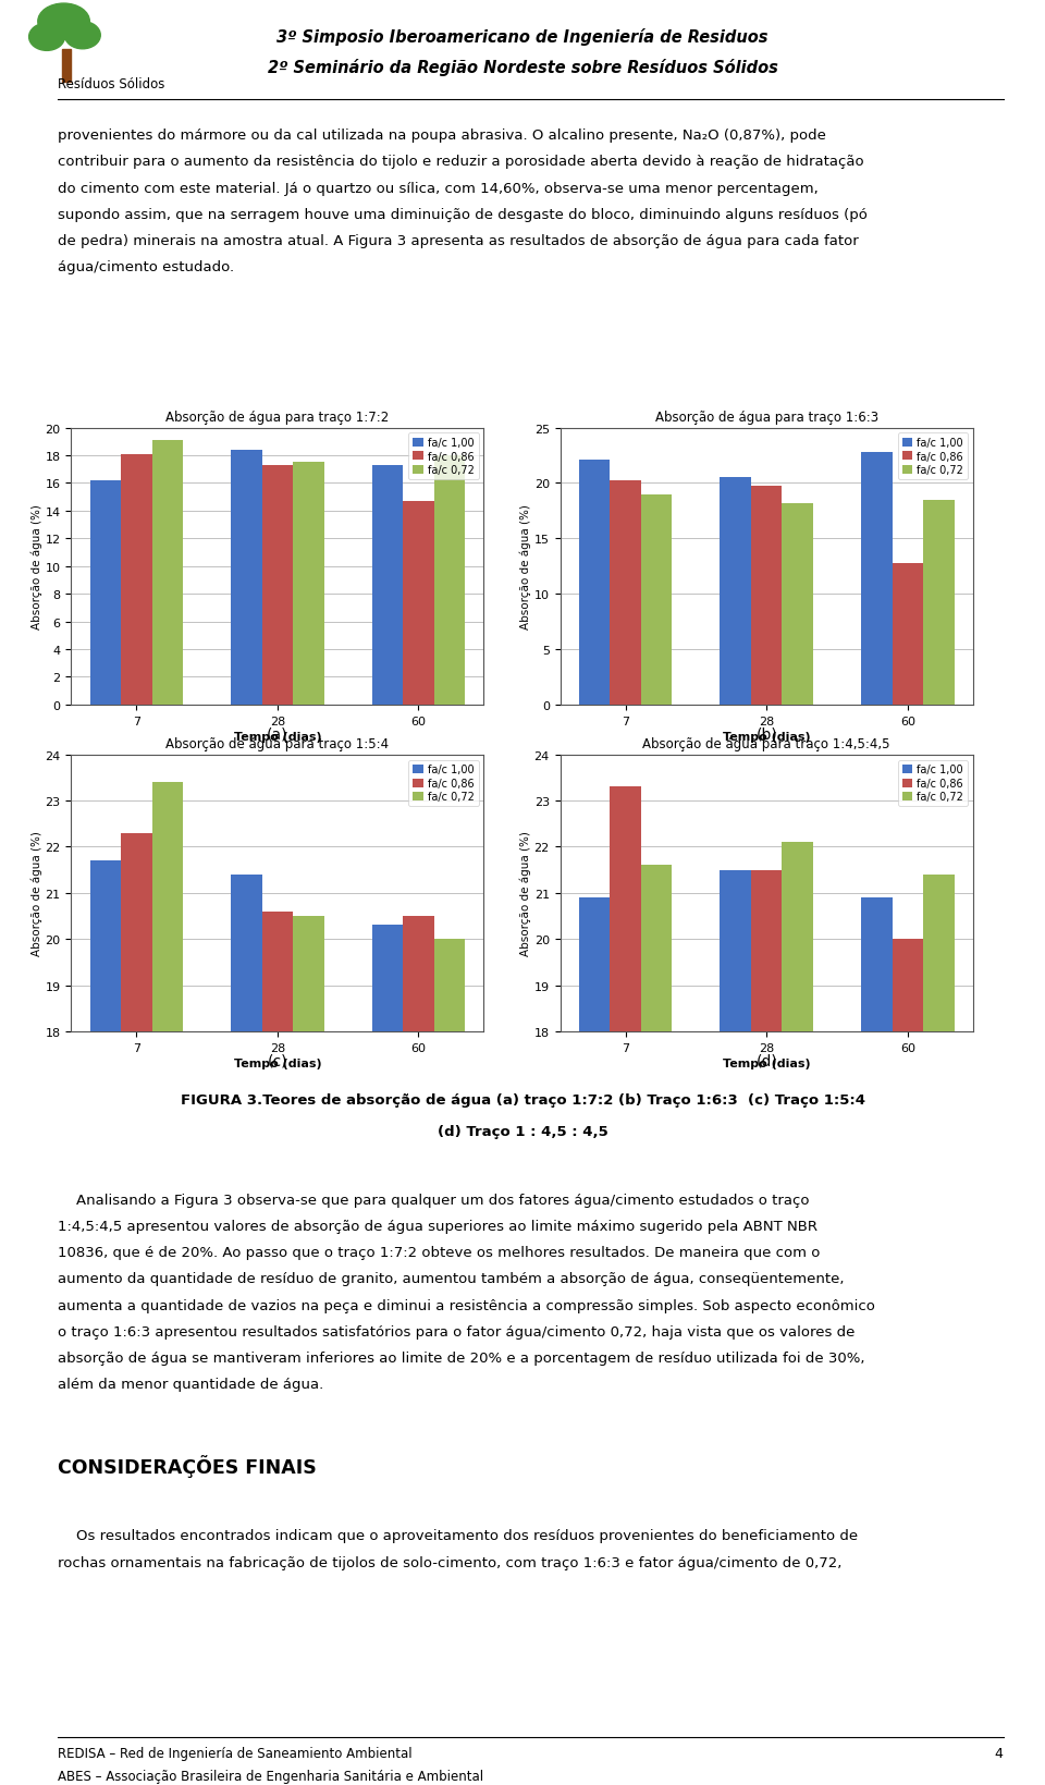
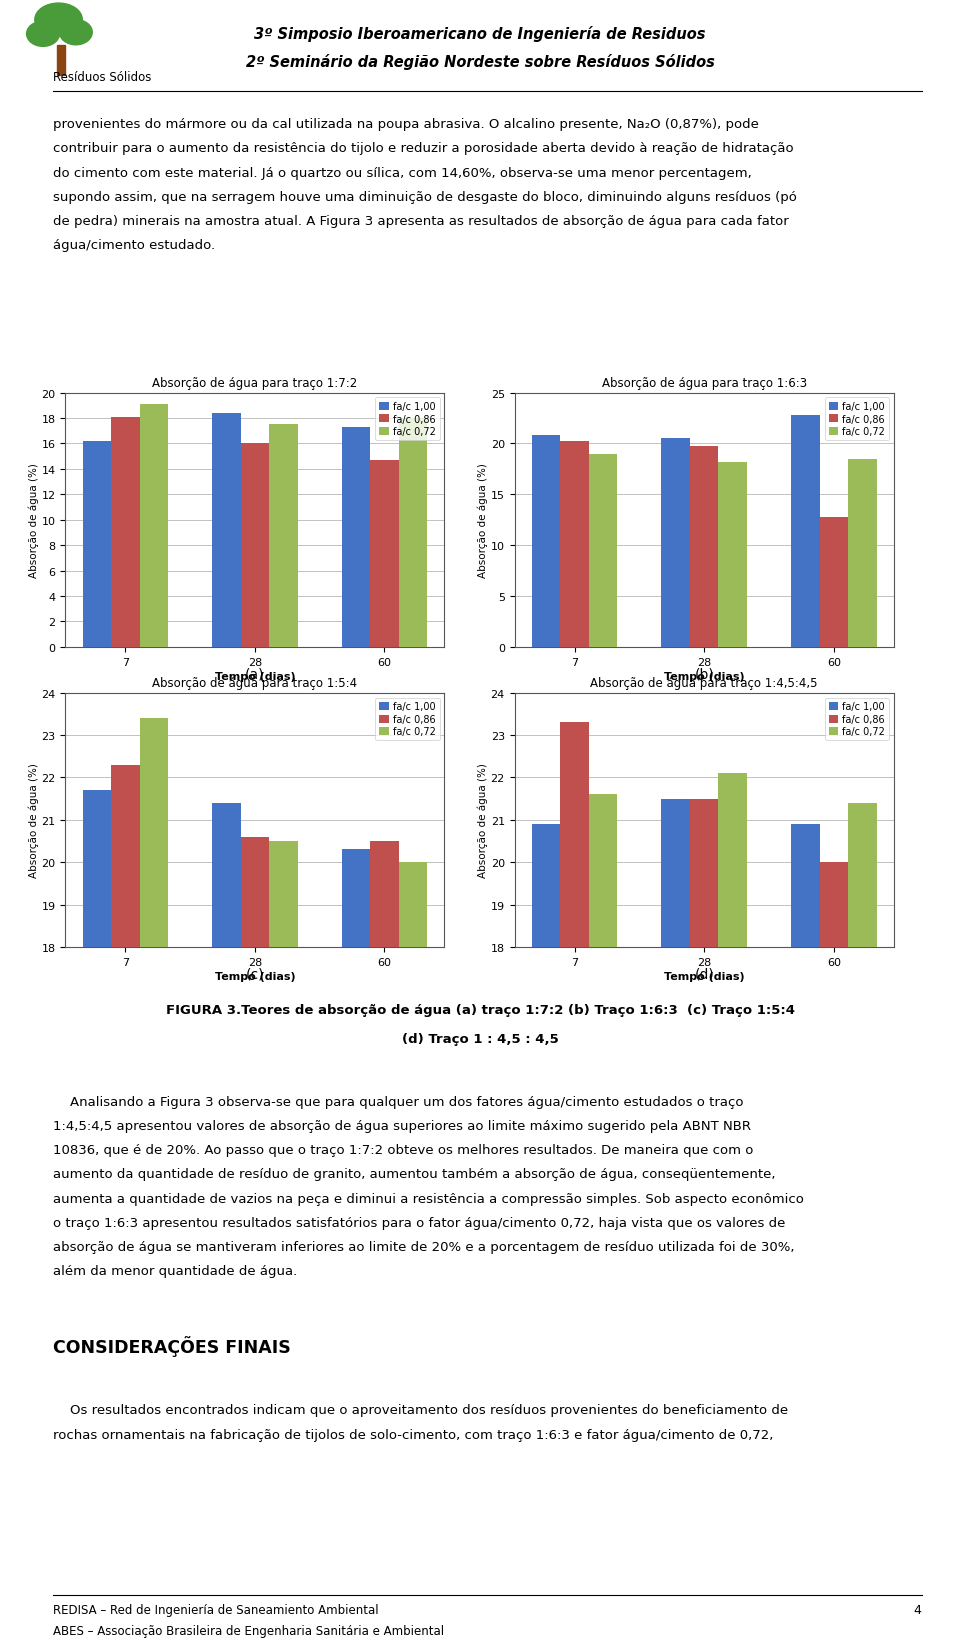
Absorção de água para traço 1:7:2/fa/c 0,86/28: 17.3 -> 16.0
Absorção de água para traço 1:6:3/fa/c 1,00/7: 22.1 -> 20.8
